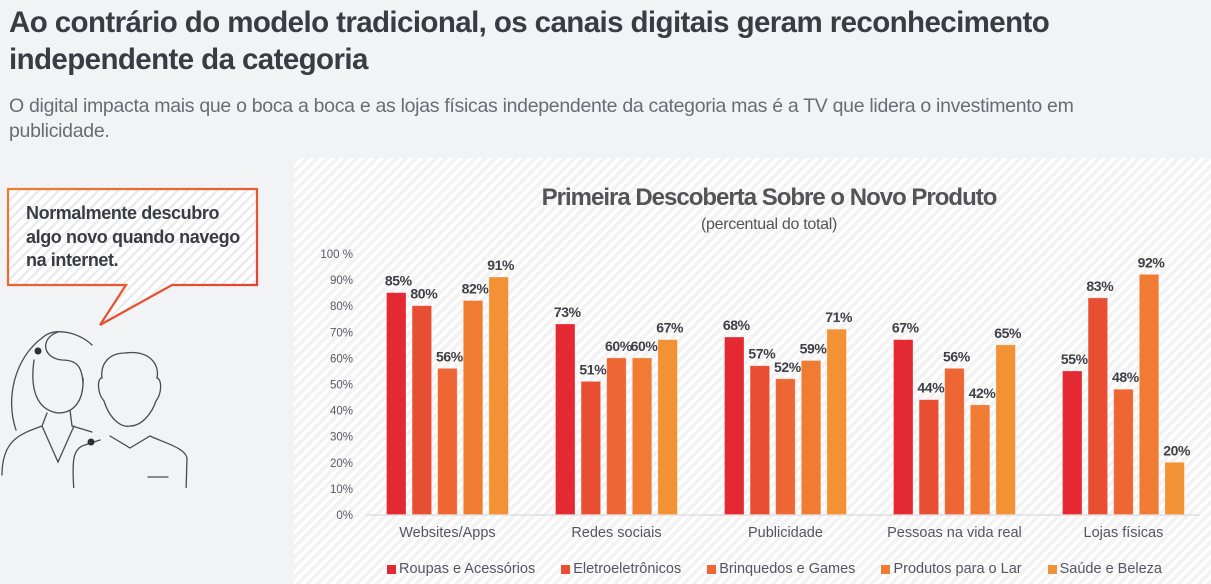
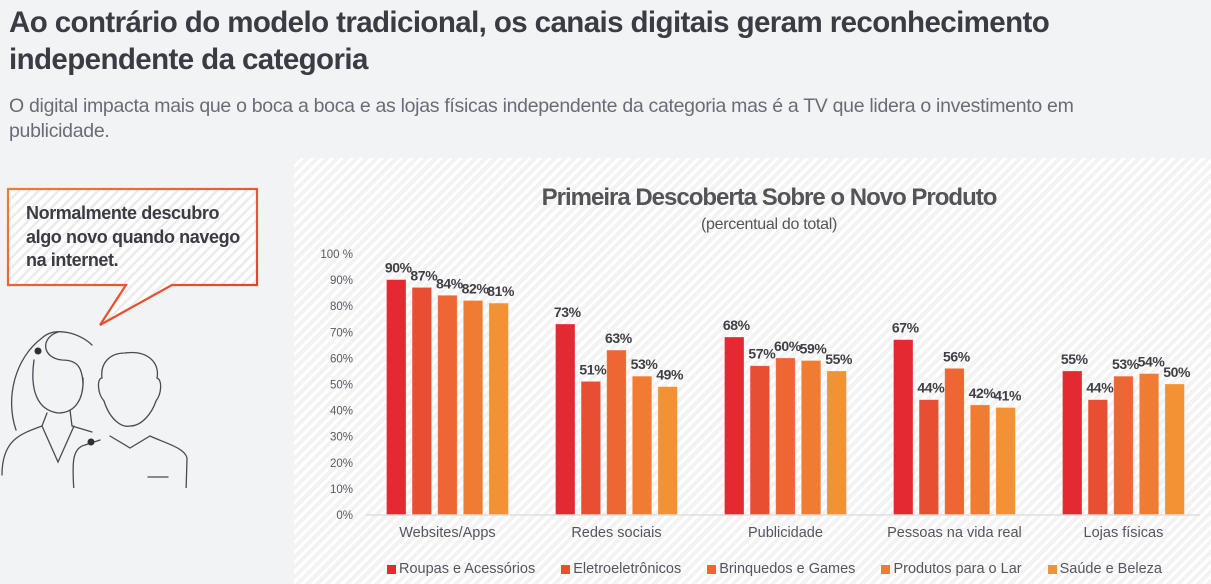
Roupas e Acessórios/Websites/Apps: 85% -> 90%
Eletroeletrônicos/Websites/Apps: 80% -> 87%
Brinquedos e Games/Websites/Apps: 56% -> 84%
Saúde e Beleza/Websites/Apps: 91% -> 81%
Brinquedos e Games/Redes sociais: 60% -> 63%
Produtos para o Lar/Redes sociais: 60% -> 53%
Saúde e Beleza/Redes sociais: 67% -> 49%
Brinquedos e Games/Publicidade: 52% -> 60%
Saúde e Beleza/Publicidade: 71% -> 55%
Saúde e Beleza/Pessoas na vida real: 65% -> 41%
Eletroeletrônicos/Lojas físicas: 83% -> 44%
Brinquedos e Games/Lojas físicas: 48% -> 53%
Produtos para o Lar/Lojas físicas: 92% -> 54%
Saúde e Beleza/Lojas físicas: 20% -> 50%
